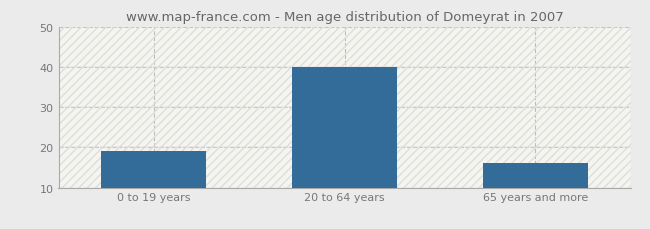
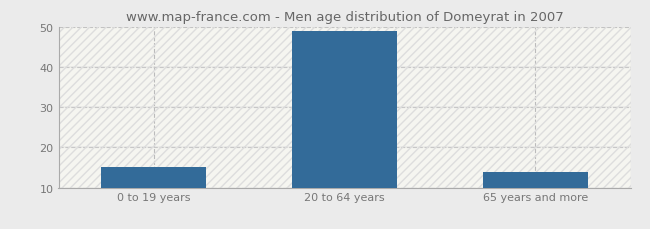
0 to 19 years: 19 -> 15
20 to 64 years: 40 -> 49
65 years and more: 16 -> 14
